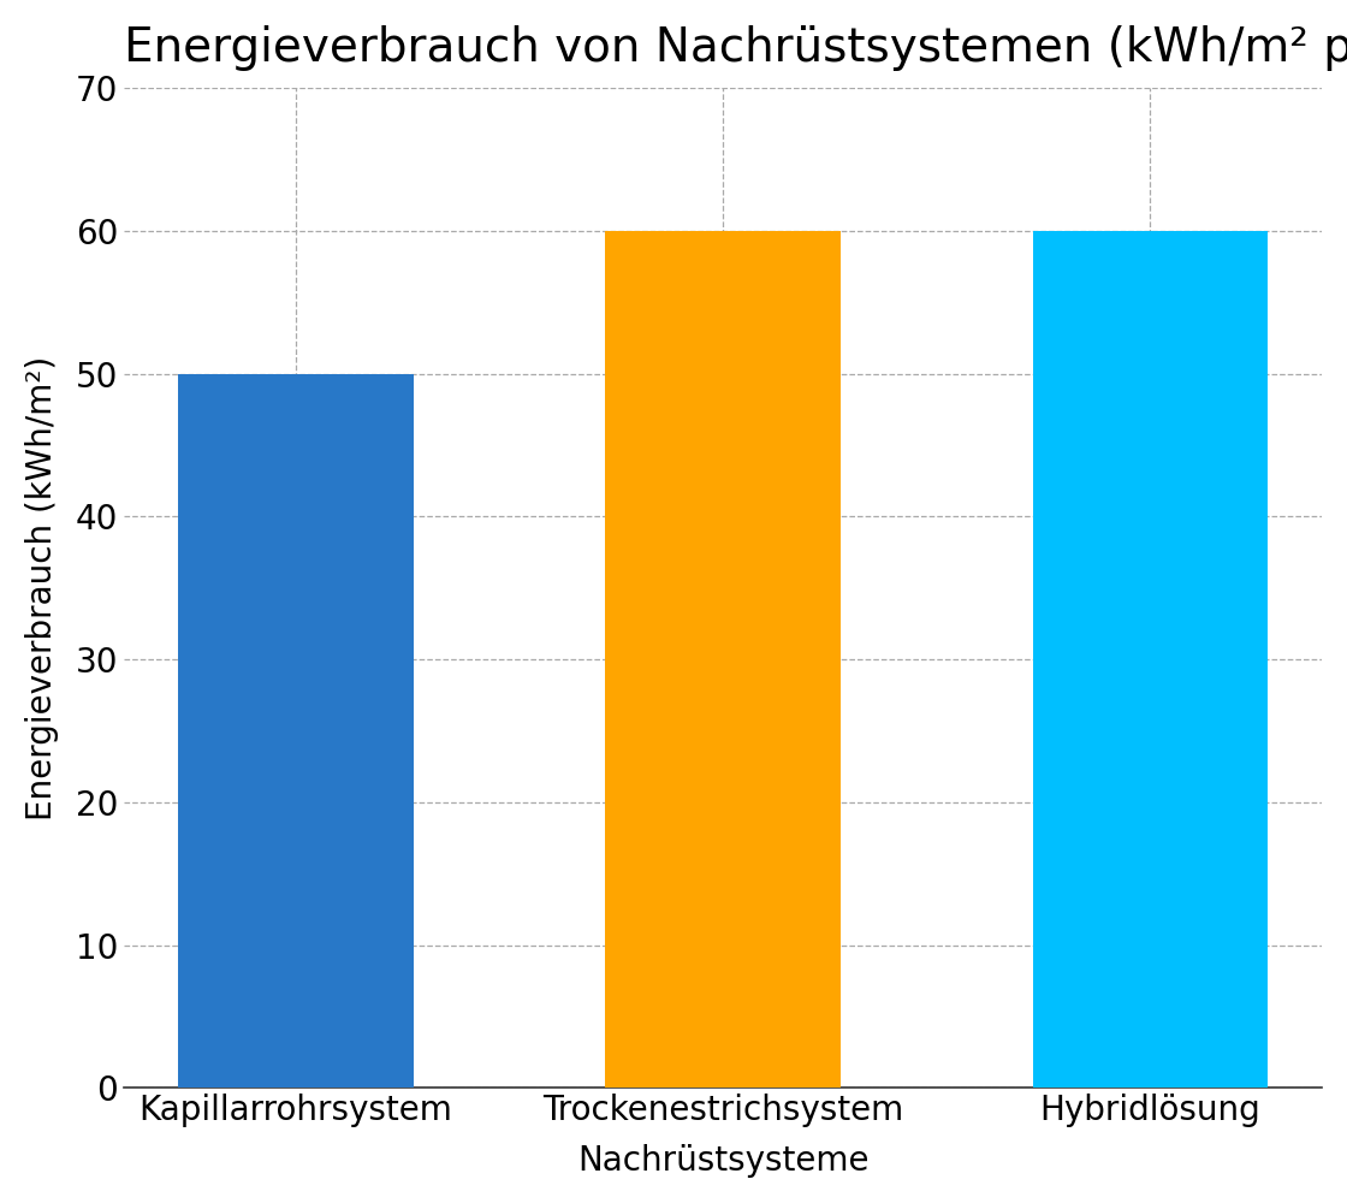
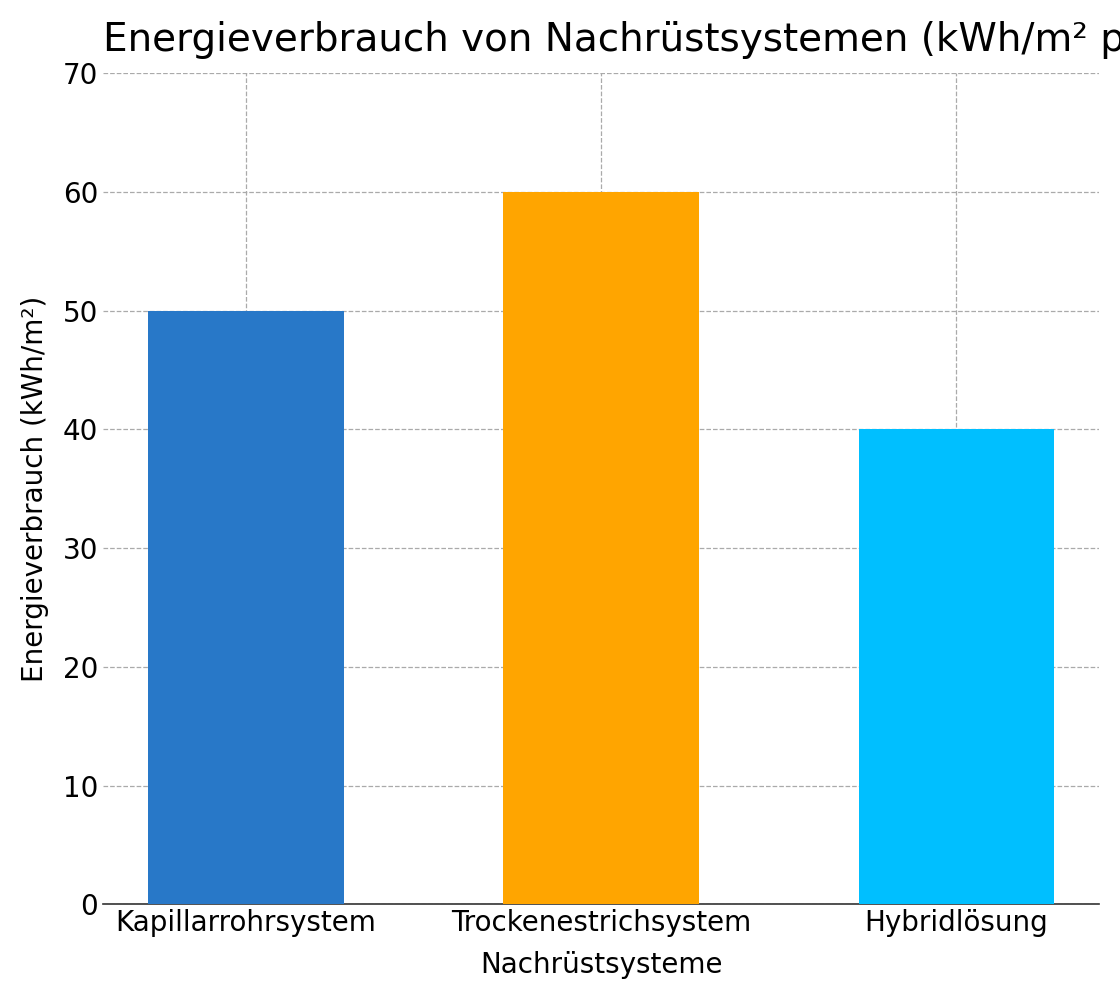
Hybridlösung: 60 -> 40
